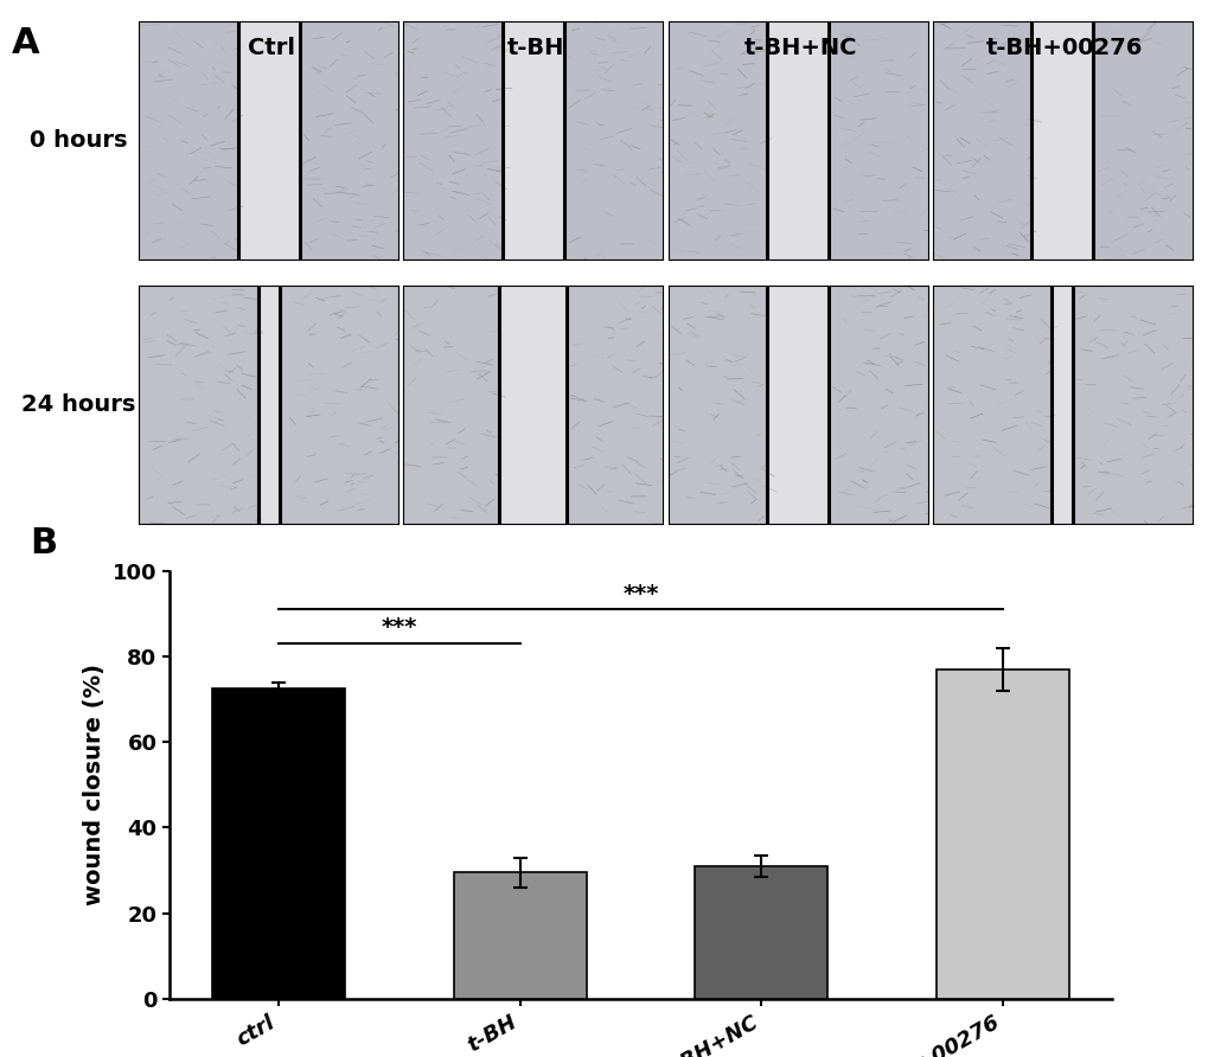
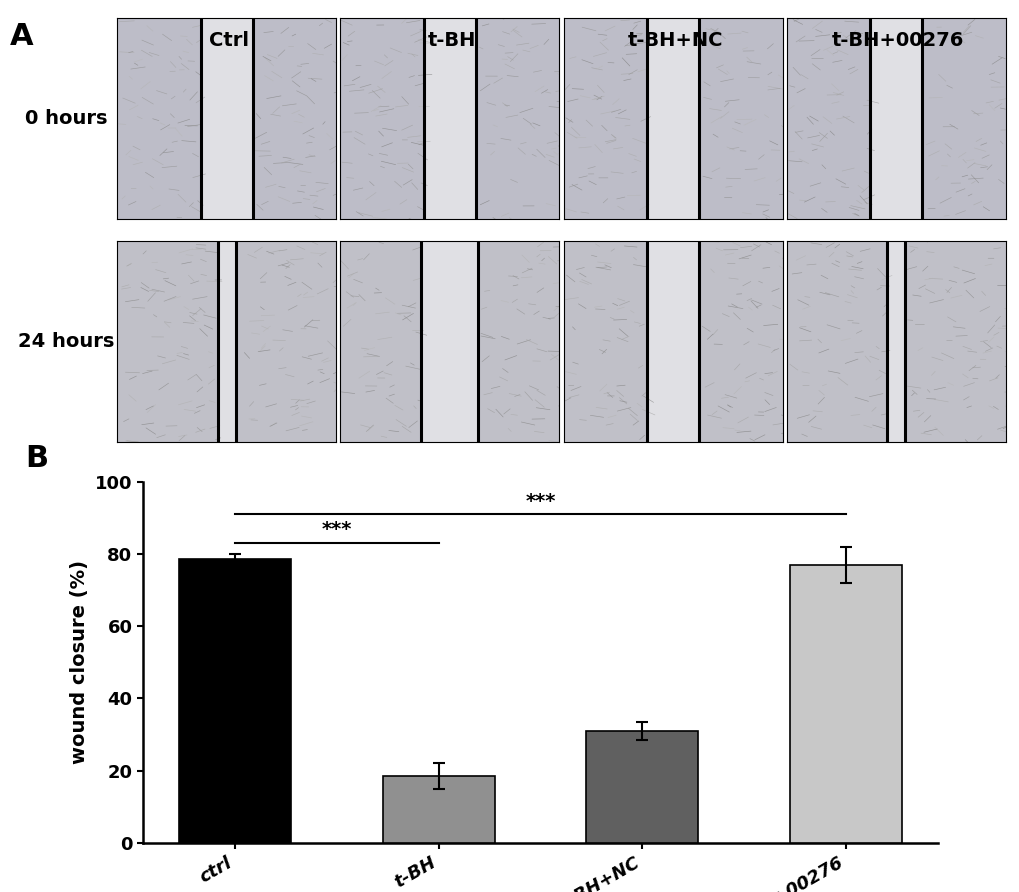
ctrl: 72.5 -> 78.5
t-BH: 29.5 -> 18.5
